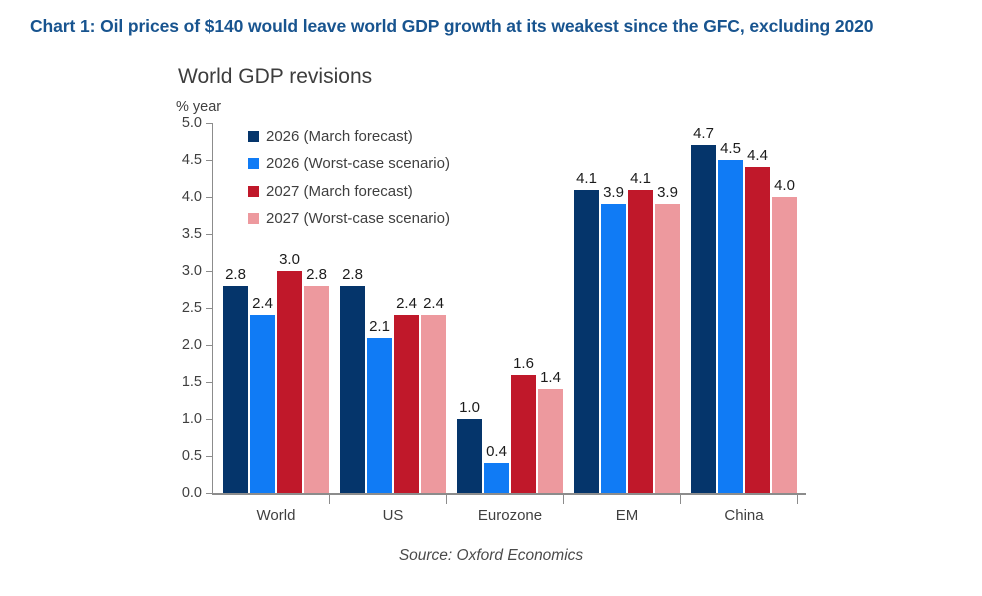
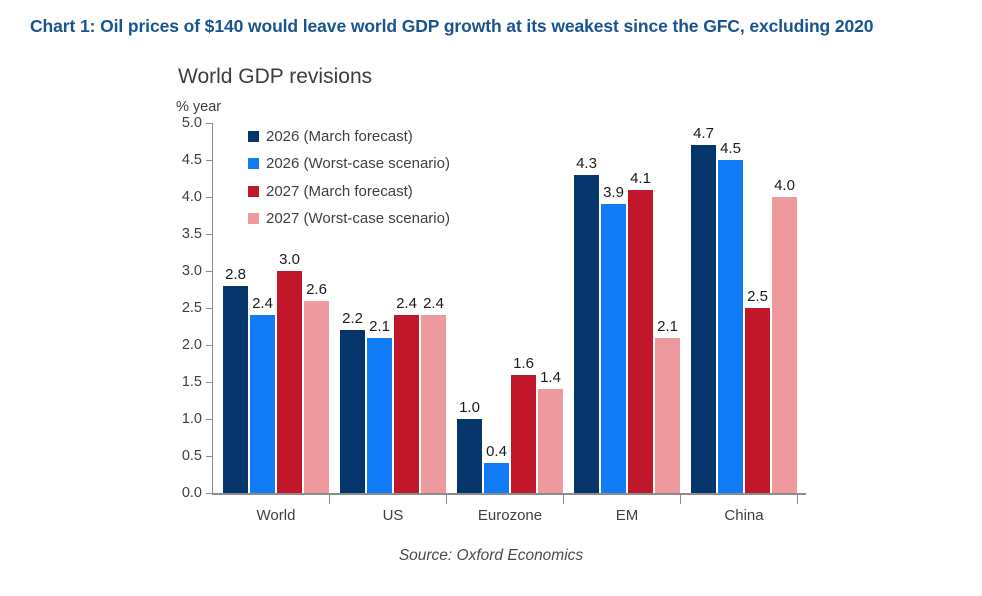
2027 (Worst-case scenario)/World: 2.8 -> 2.6
2026 (March forecast)/US: 2.8 -> 2.2
2026 (March forecast)/EM: 4.1 -> 4.3
2027 (Worst-case scenario)/EM: 3.9 -> 2.1
2027 (March forecast)/China: 4.4 -> 2.5
